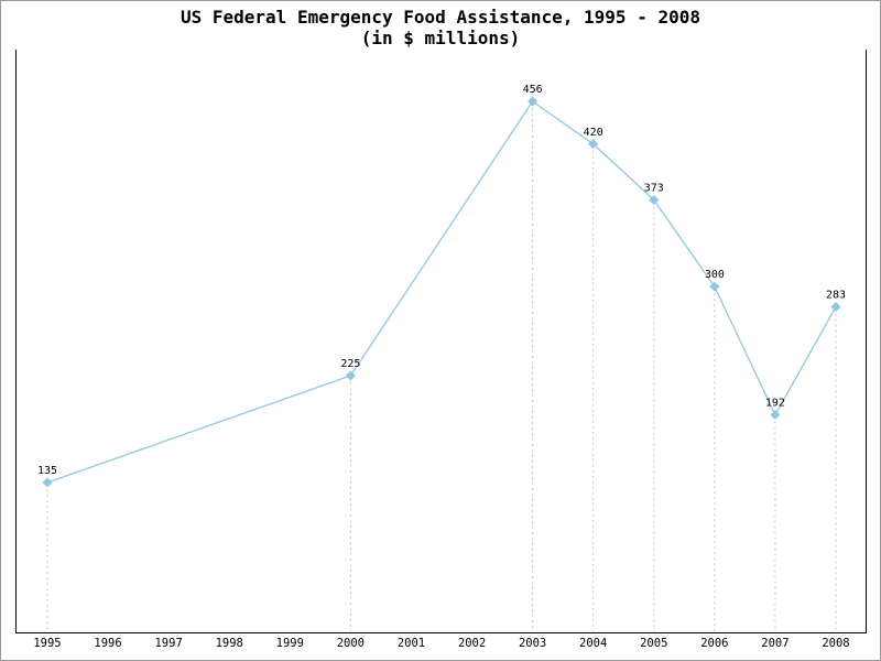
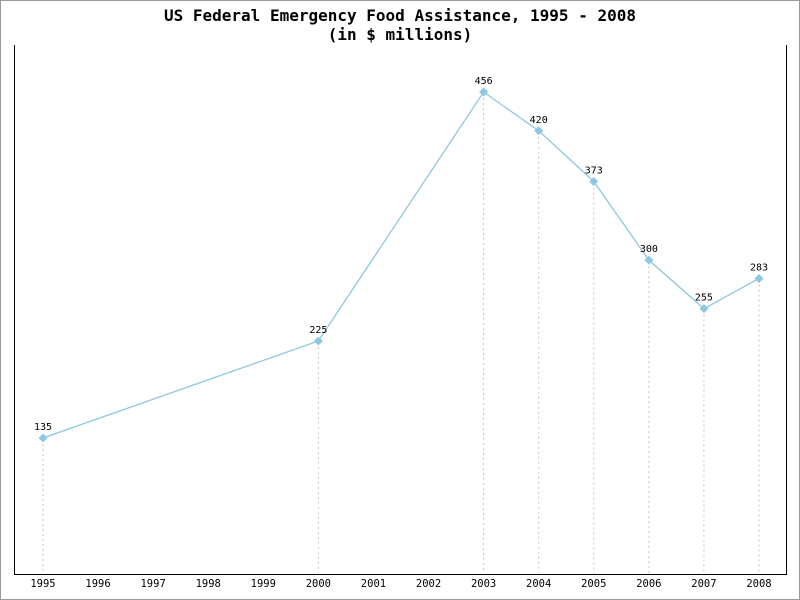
2007: 192 -> 255
